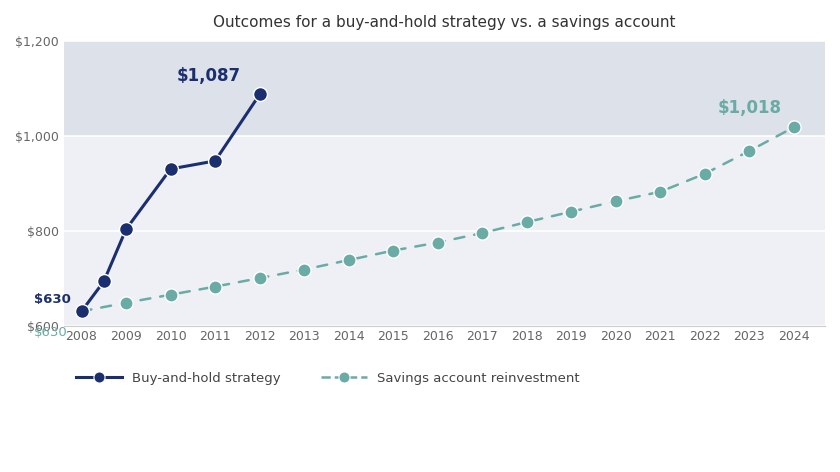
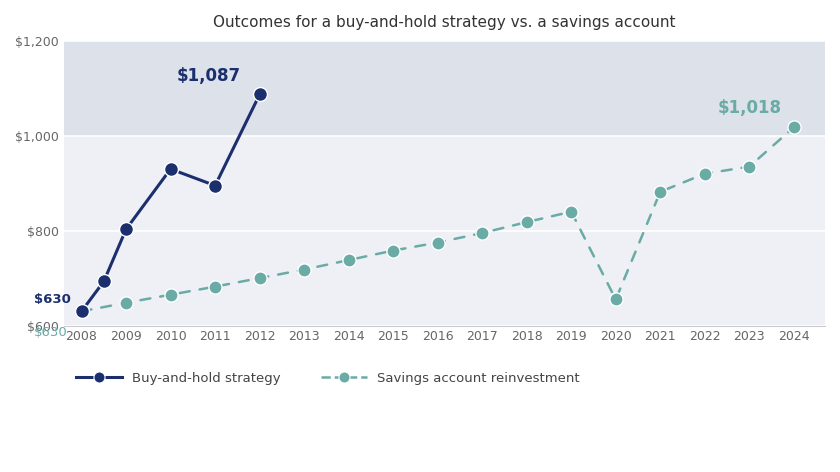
Buy-and-hold strategy/2011: $947 -> $895
Savings account reinvestment/2020: $862 -> $655
Savings account reinvestment/2023: $968 -> $935
